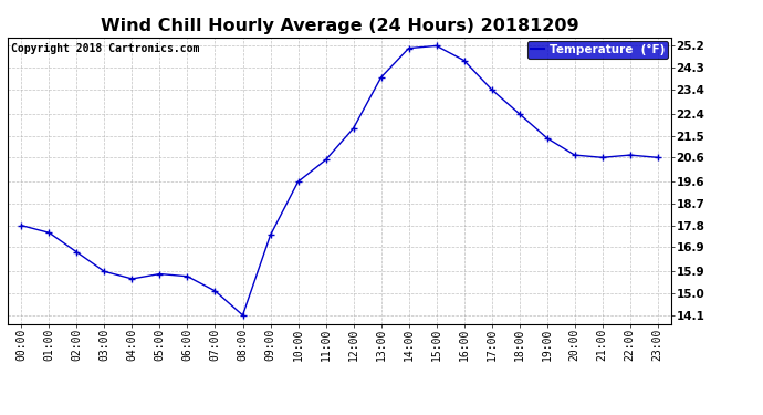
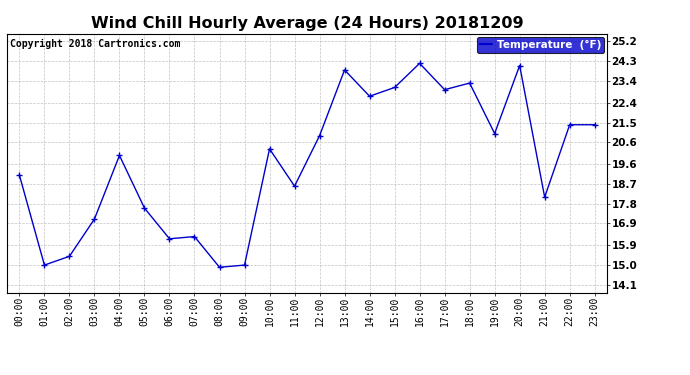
00:00: 17.8 -> 19.1
01:00: 17.5 -> 15.0
02:00: 16.7 -> 15.4
03:00: 15.9 -> 17.1
04:00: 15.6 -> 20.0
05:00: 15.8 -> 17.6
06:00: 15.7 -> 16.2
07:00: 15.1 -> 16.3
08:00: 14.1 -> 14.9
09:00: 17.4 -> 15.0
10:00: 19.6 -> 20.3
11:00: 20.5 -> 18.6
12:00: 21.8 -> 20.9
14:00: 25.1 -> 22.7
15:00: 25.2 -> 23.1
16:00: 24.6 -> 24.2
17:00: 23.4 -> 23.0
18:00: 22.4 -> 23.3
19:00: 21.4 -> 21.0
20:00: 20.7 -> 24.1
21:00: 20.6 -> 18.1
22:00: 20.7 -> 21.4
23:00: 20.6 -> 21.4
